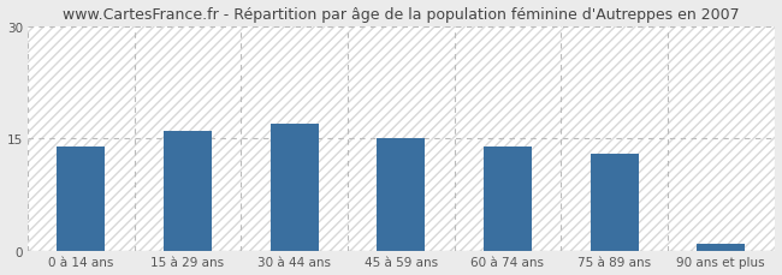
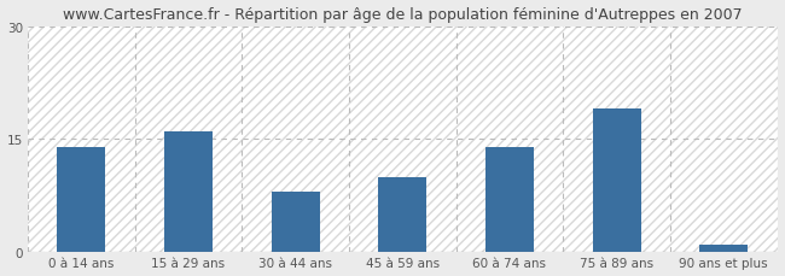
30 à 44 ans: 17 -> 8
45 à 59 ans: 15 -> 10
75 à 89 ans: 13 -> 19
